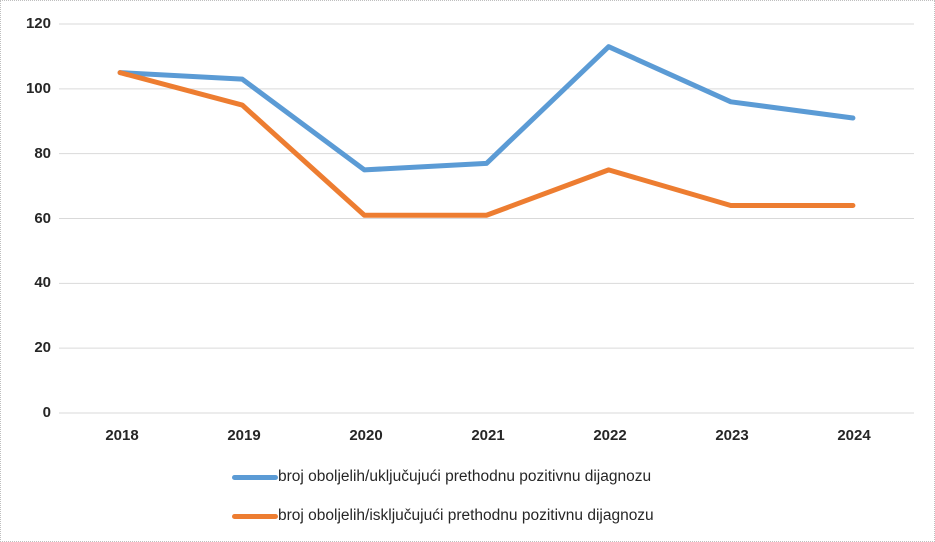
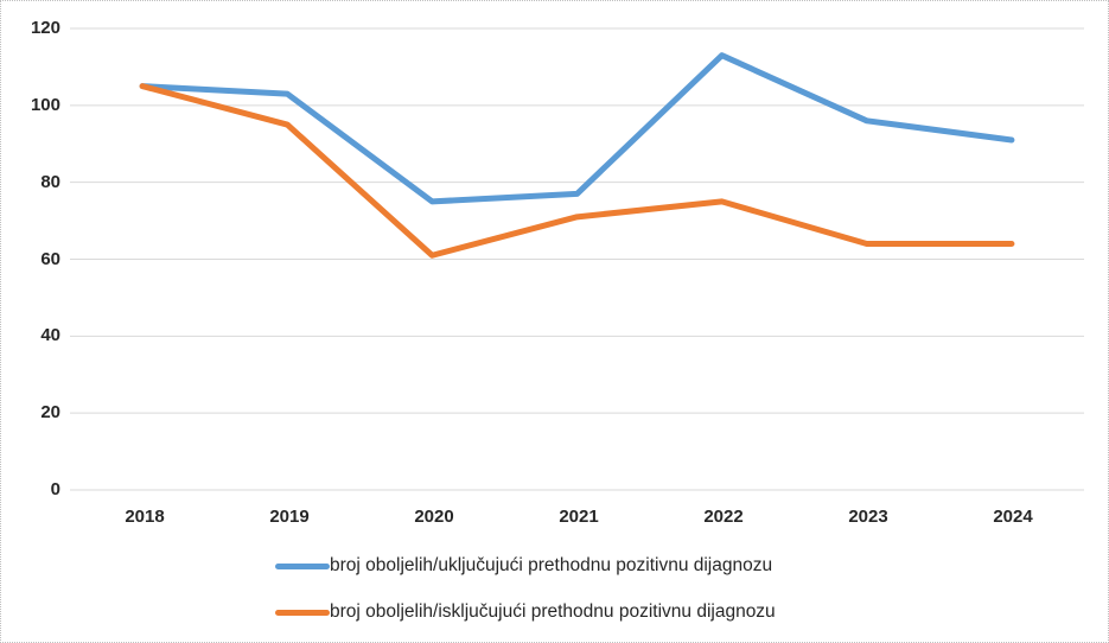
broj oboljelih/isključujući prethodnu pozitivnu dijagnozu/2021: 61 -> 71
